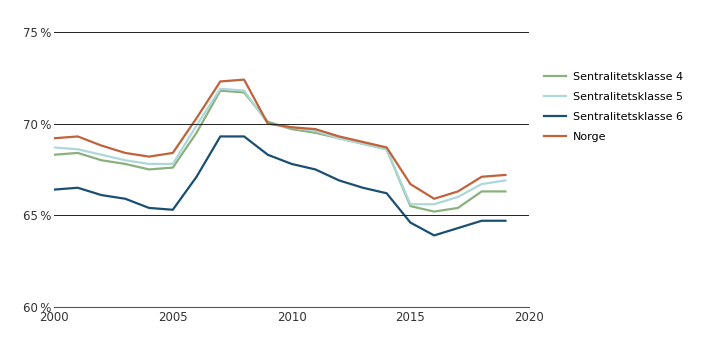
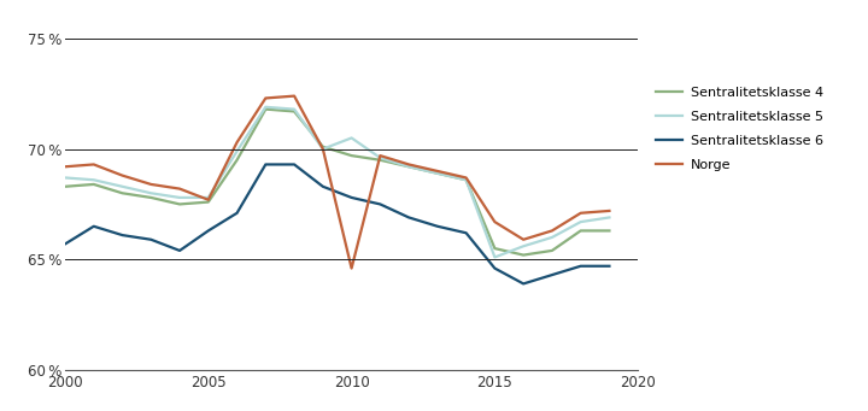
Sentralitetsklasse 6/2000: 66.4 % -> 65.7 %
Sentralitetsklasse 6/2005: 65.3 % -> 66.3 %
Norge/2005: 68.4 % -> 67.7 %
Sentralitetsklasse 5/2010: 69.8 % -> 70.5 %
Norge/2010: 69.8 % -> 64.6 %
Sentralitetsklasse 5/2015: 65.6 % -> 65.1 %
